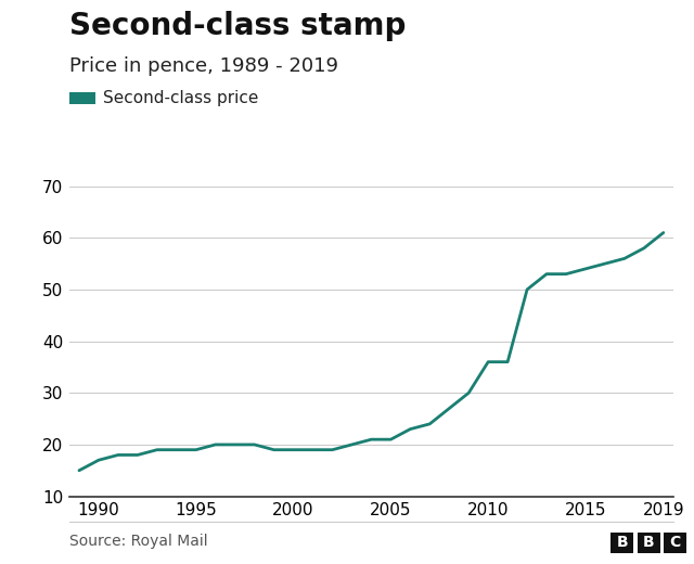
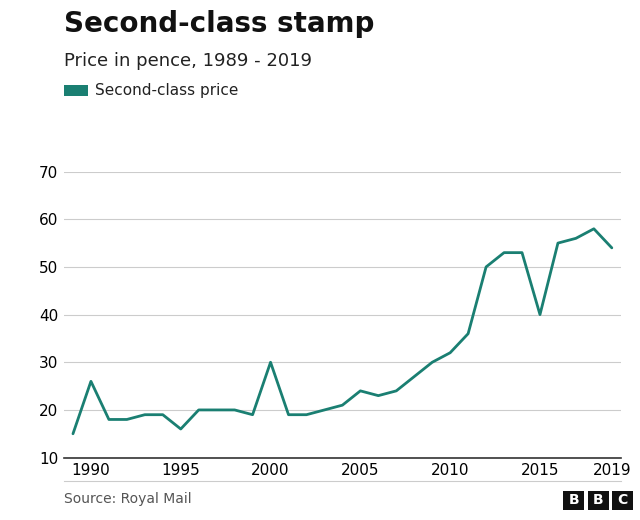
1990: 17 -> 26
1995: 19 -> 16
2000: 19 -> 30
2005: 21 -> 24
2010: 36 -> 32
2015: 54 -> 40
2019: 61 -> 54
